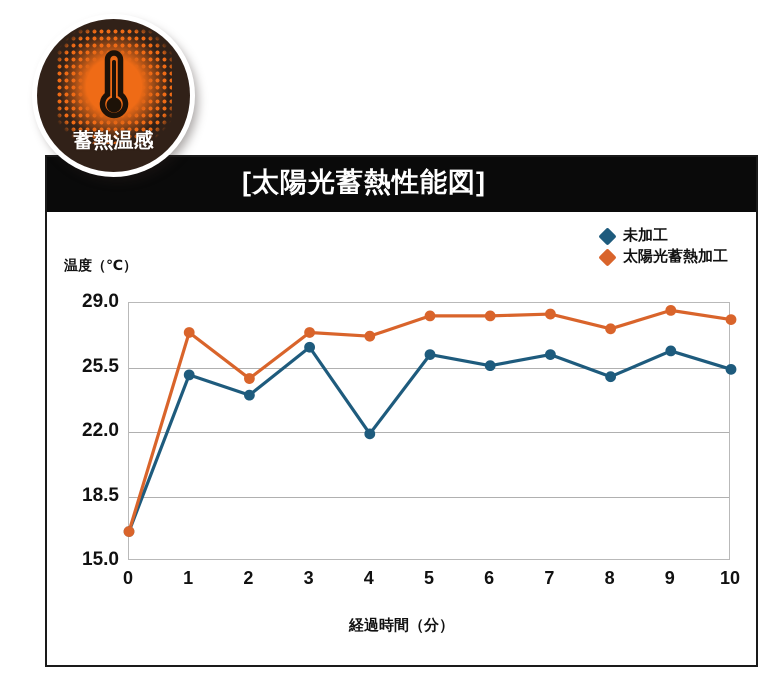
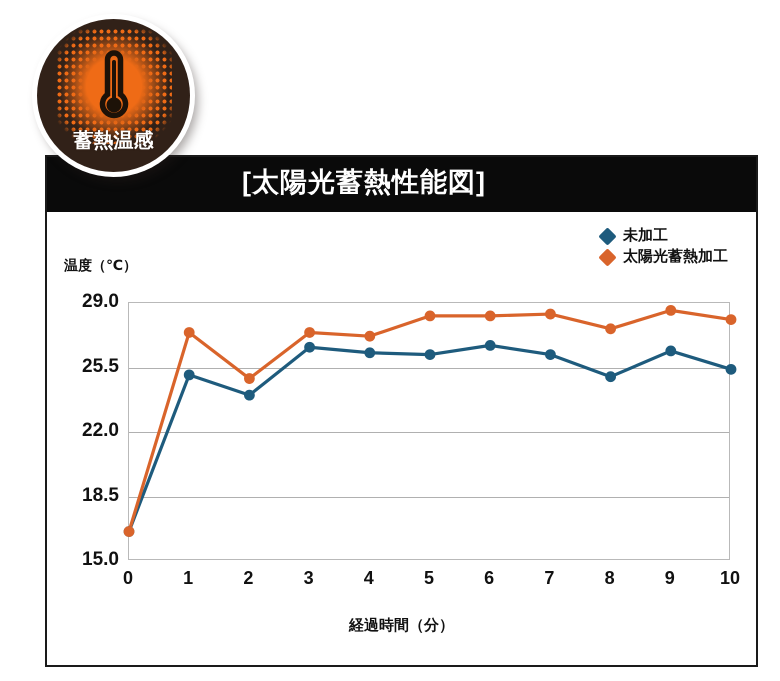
未加工/4: 21.9 -> 26.3
未加工/6: 25.6 -> 26.7
